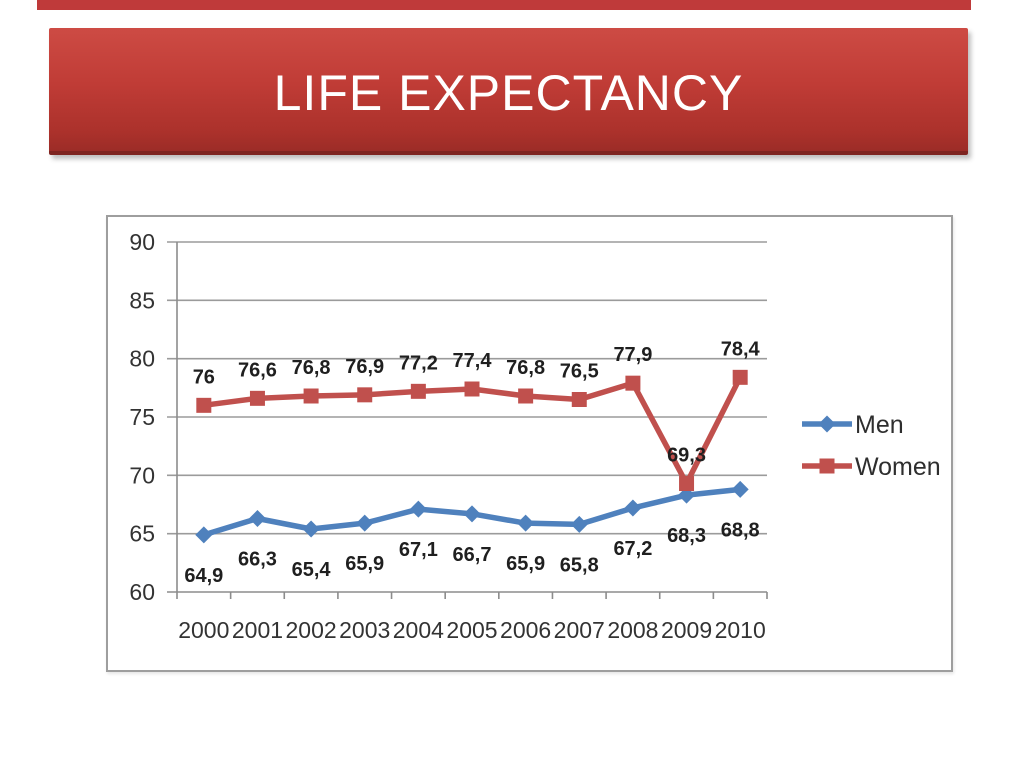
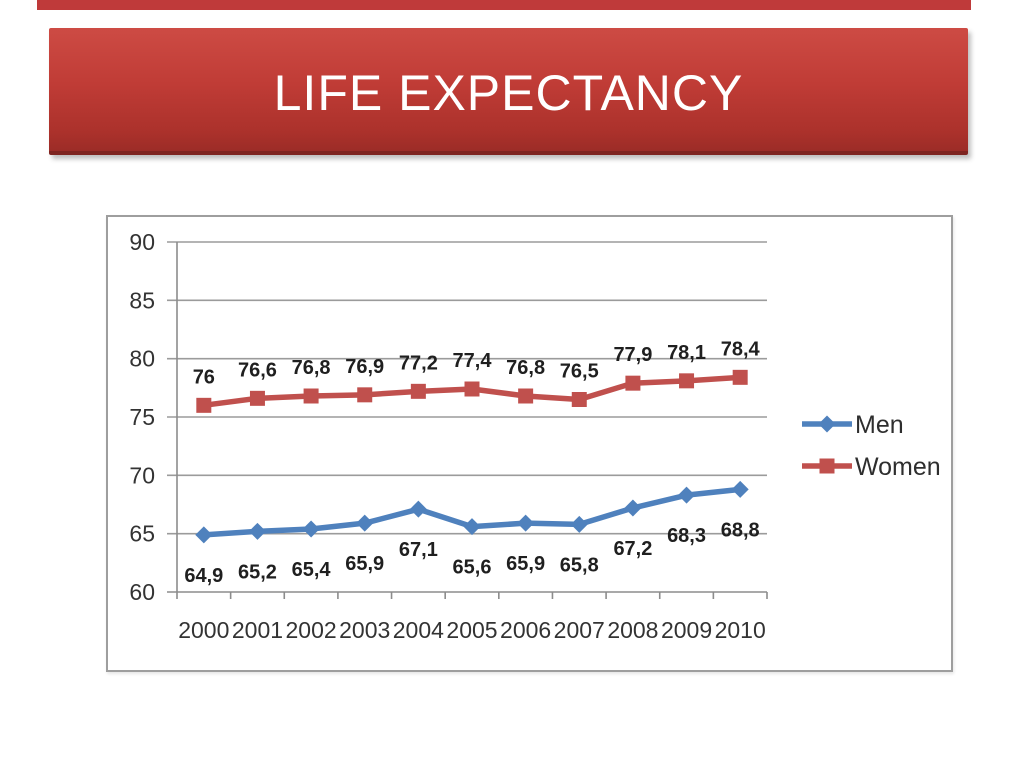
Men/2001: 66,3 -> 65,2
Men/2005: 66,7 -> 65,6
Women/2009: 69,3 -> 78,1
